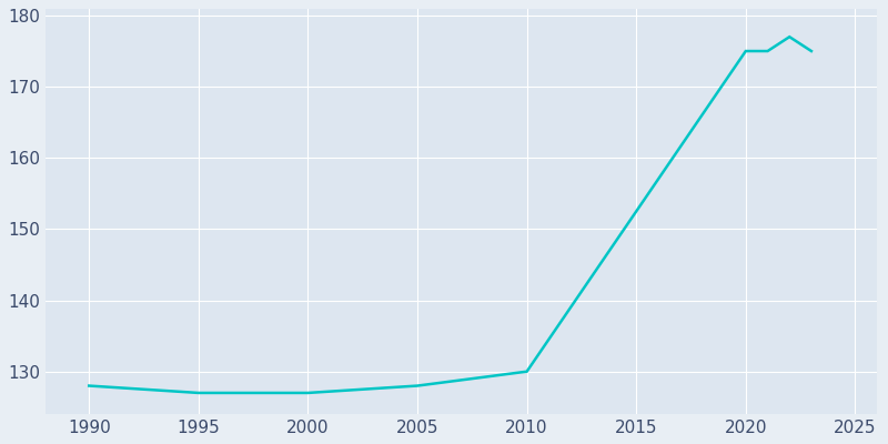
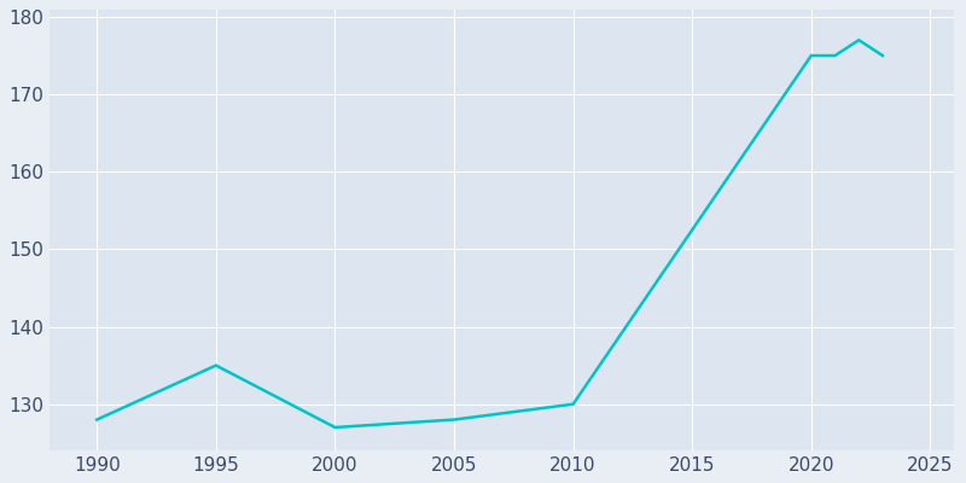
1995: 127 -> 135
